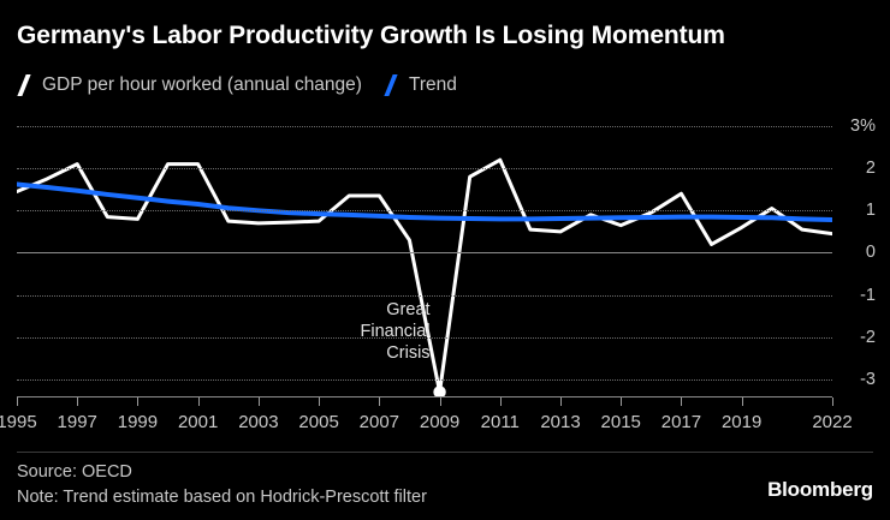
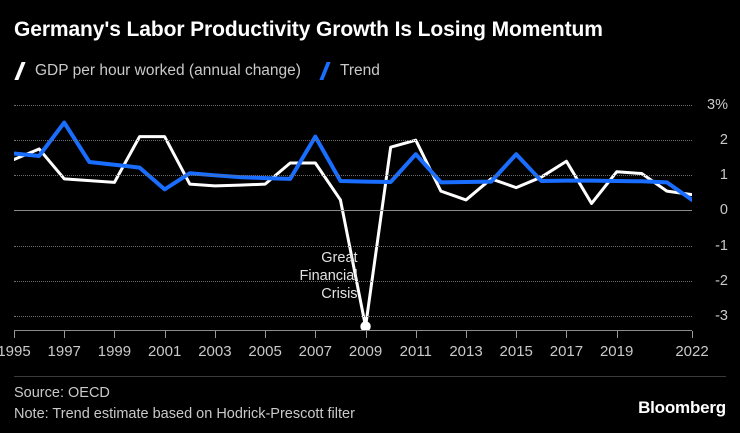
GDP per hour worked (annual change)/1997: 2.1% -> 0.9%
Trend/1997: 1.5% -> 2.5%
Trend/2001: 1.1% -> 0.6%
Trend/2007: 0.9% -> 2.1%
GDP per hour worked (annual change)/2011: 2.2% -> 2.0%
Trend/2011: 0.8% -> 1.6%
GDP per hour worked (annual change)/2013: 0.5% -> 0.3%
Trend/2015: 0.8% -> 1.6%
GDP per hour worked (annual change)/2019: 0.6% -> 1.1%
Trend/2022: 0.8% -> 0.3%
